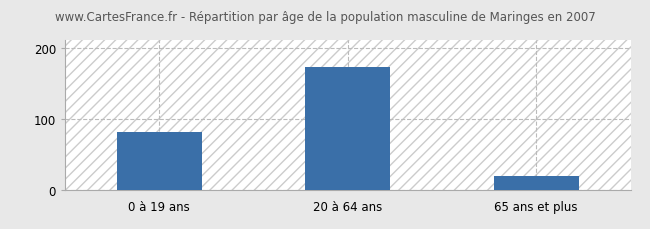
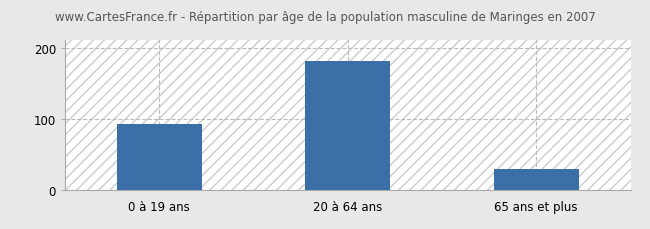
0 à 19 ans: 82 -> 93
20 à 64 ans: 172 -> 181
65 ans et plus: 20 -> 30
